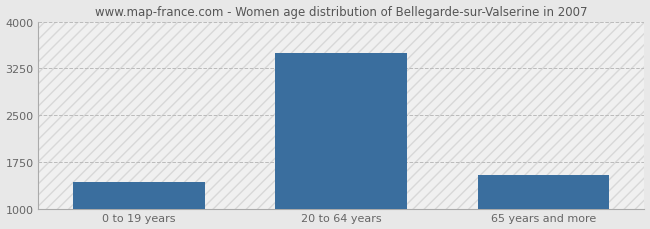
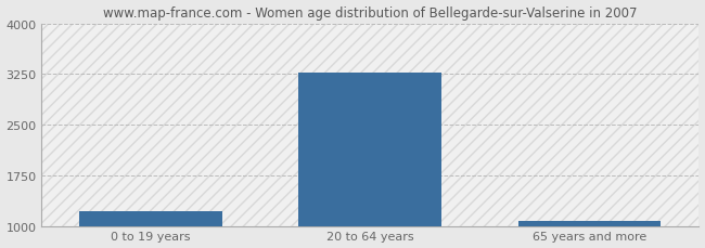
0 to 19 years: 1440 -> 1230
20 to 64 years: 3500 -> 3280
65 years and more: 1540 -> 1080
